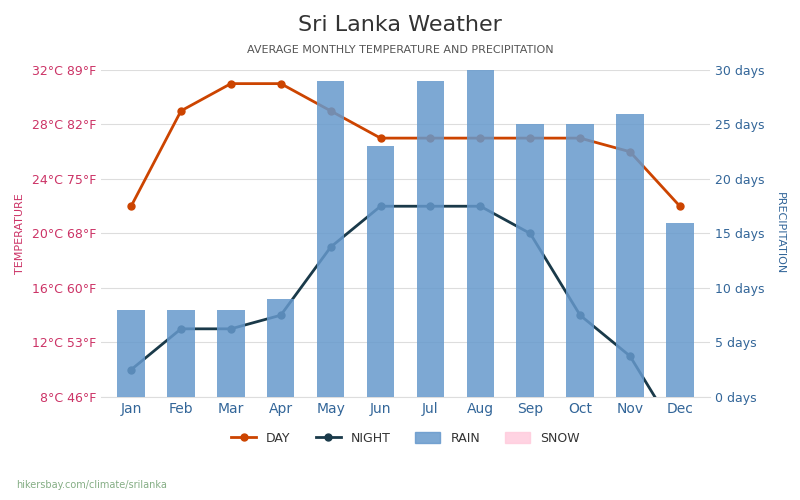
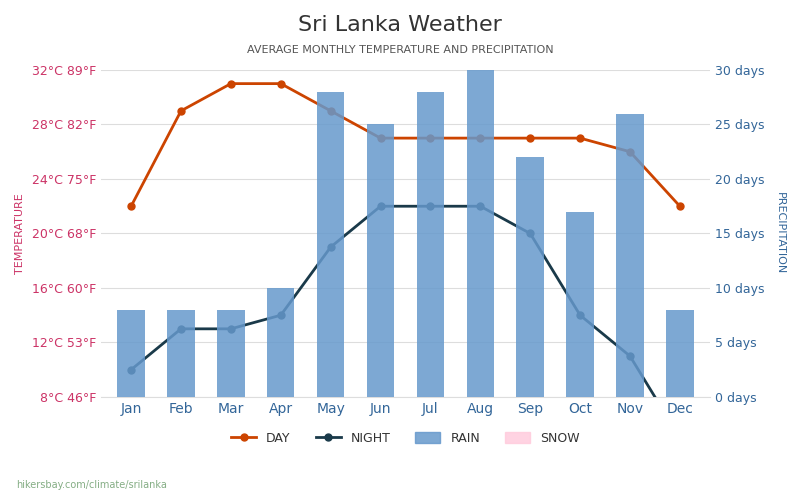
RAIN/Apr: 9 days -> 10 days
RAIN/May: 29 days -> 28 days
RAIN/Jun: 23 days -> 25 days
RAIN/Jul: 29 days -> 28 days
RAIN/Sep: 25 days -> 22 days
RAIN/Oct: 25 days -> 17 days
RAIN/Dec: 16 days -> 8 days
